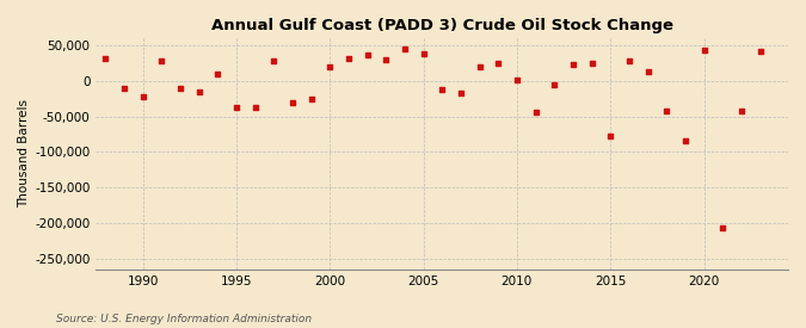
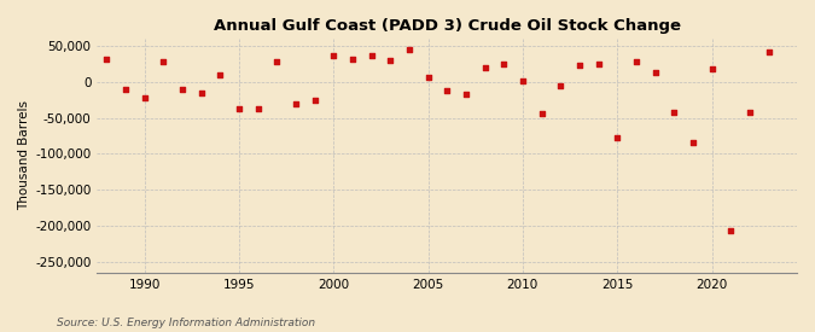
2000: 20,000 -> 36,000
2005: 38,000 -> 6,000
2020: 43,000 -> 18,000
